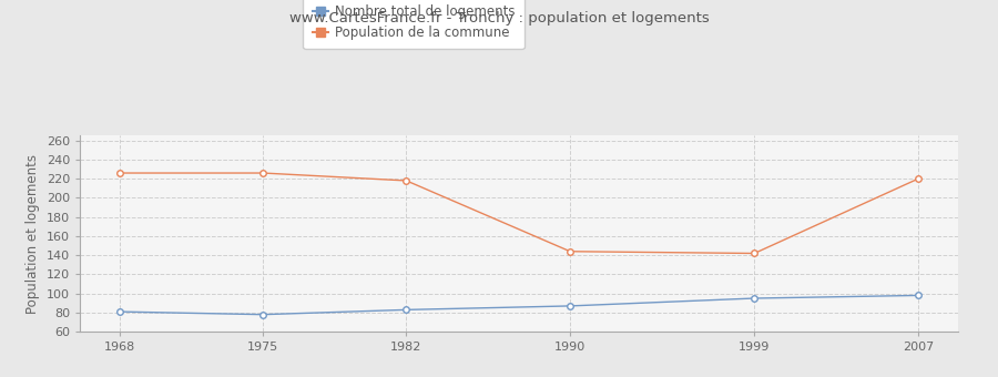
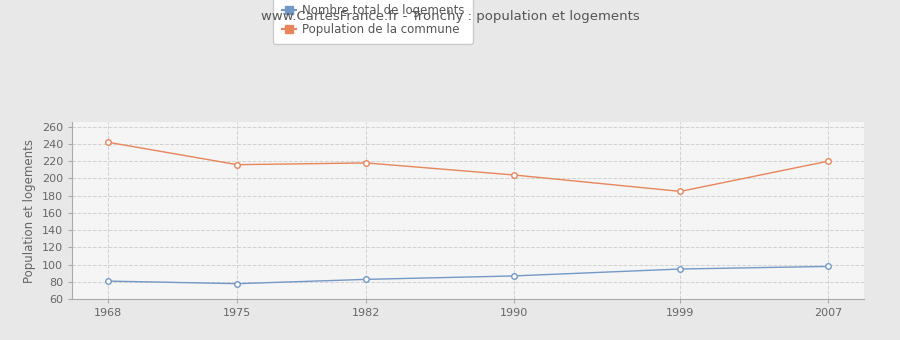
Population de la commune/1968: 226 -> 242
Population de la commune/1975: 226 -> 216
Population de la commune/1990: 144 -> 204
Population de la commune/1999: 142 -> 185
